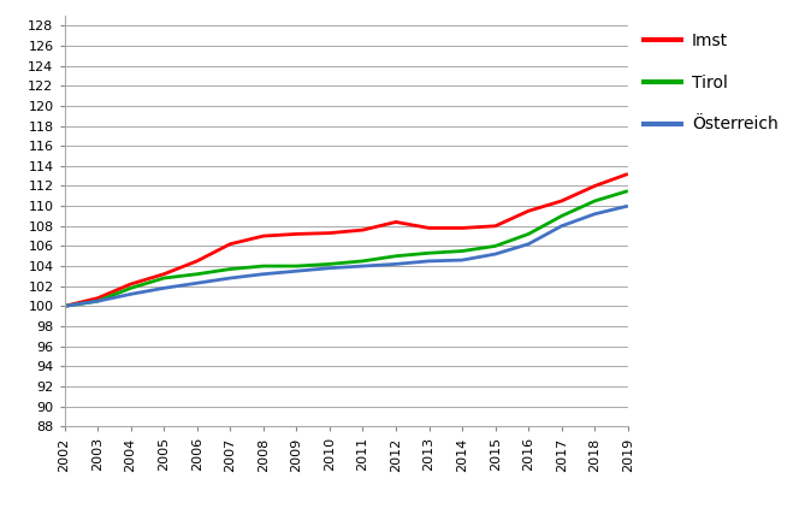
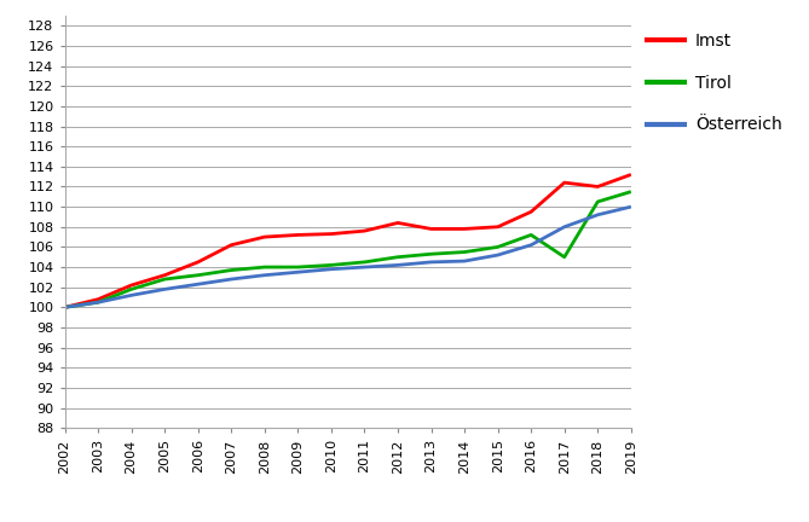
Imst/2017: 110.5 -> 112.4
Tirol/2017: 109.0 -> 105.0
